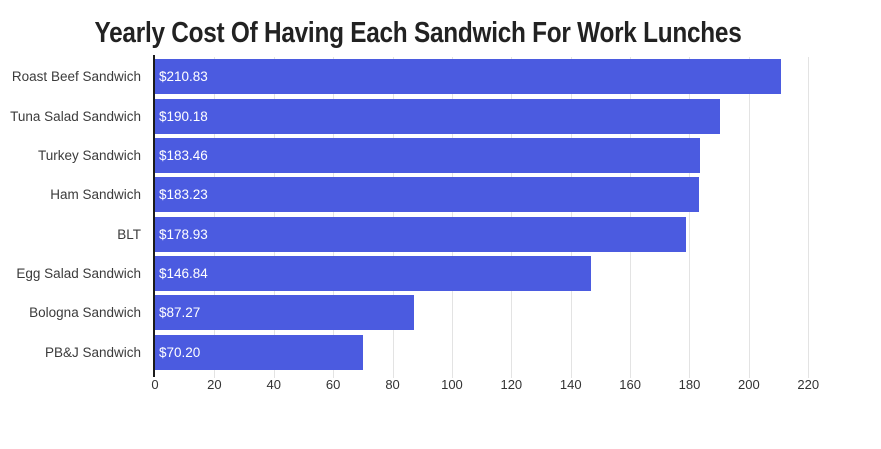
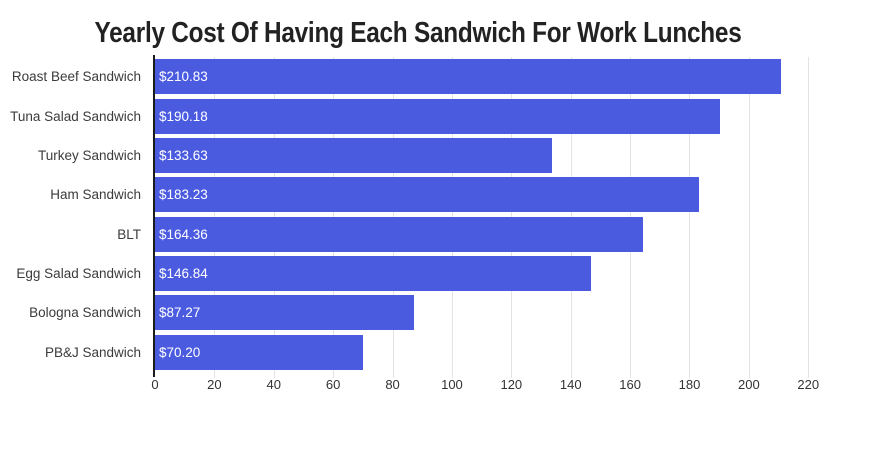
Turkey Sandwich: $183.46 -> $133.63
BLT: $178.93 -> $164.36
